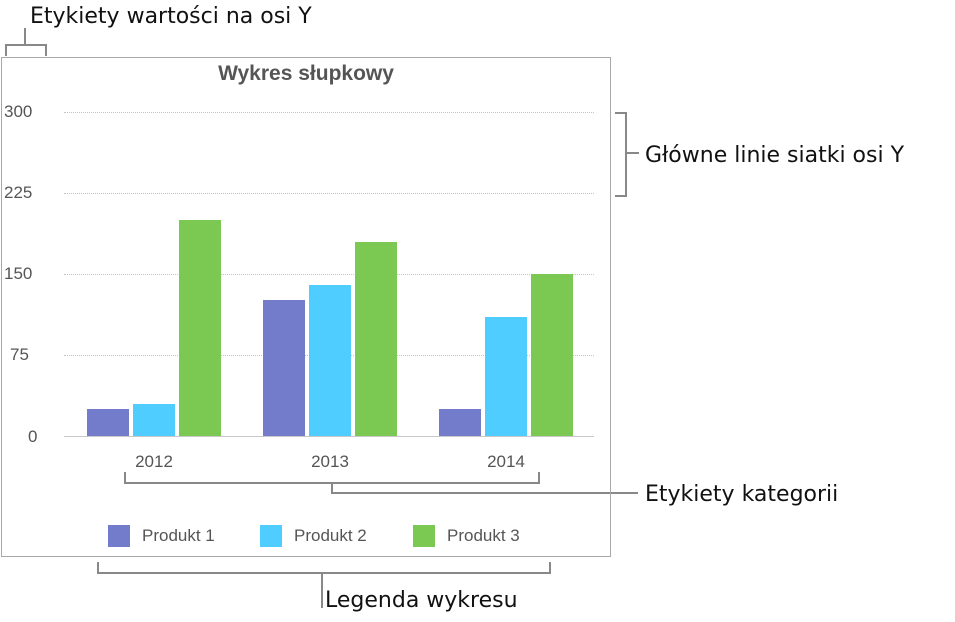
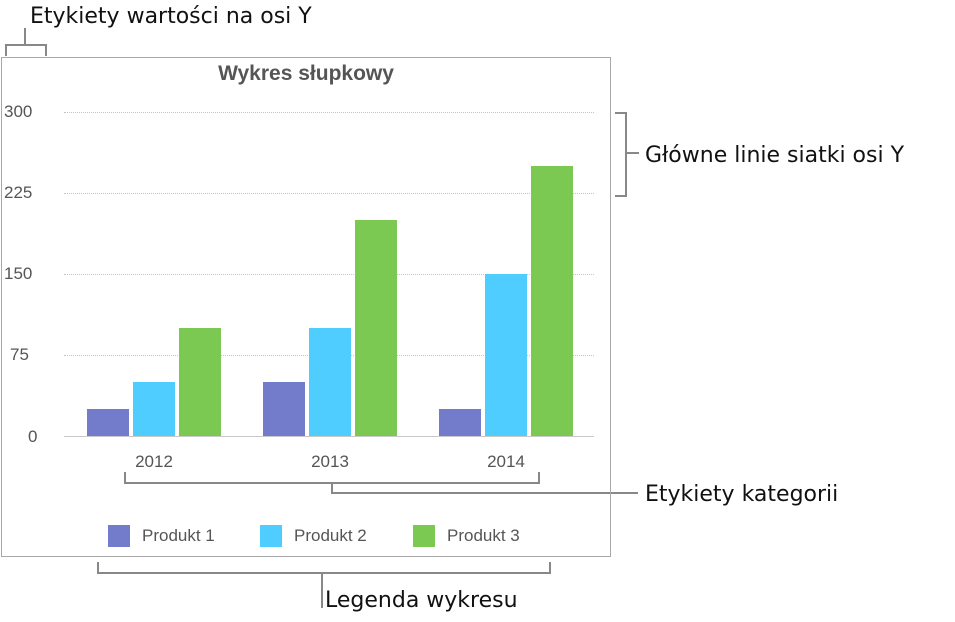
Produkt 2/2012: 30 -> 50
Produkt 3/2012: 200 -> 100
Produkt 1/2013: 126 -> 50
Produkt 2/2013: 140 -> 100
Produkt 3/2013: 180 -> 200
Produkt 2/2014: 110 -> 150
Produkt 3/2014: 150 -> 250
